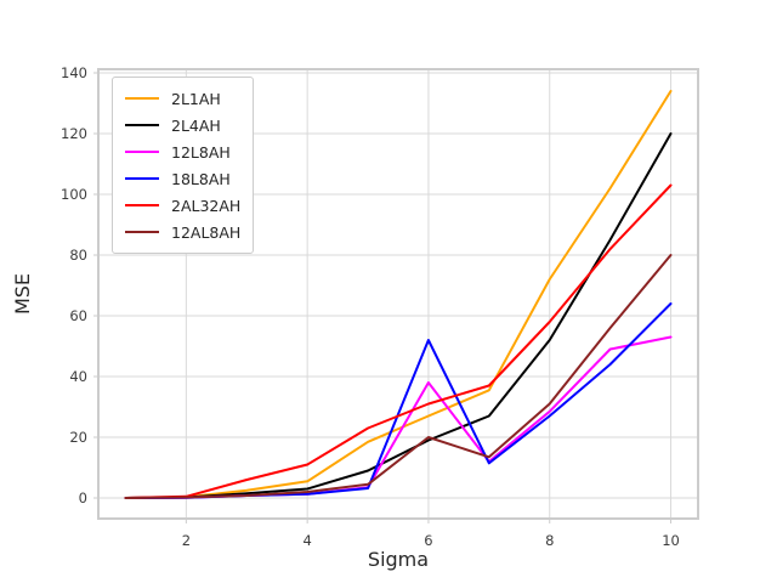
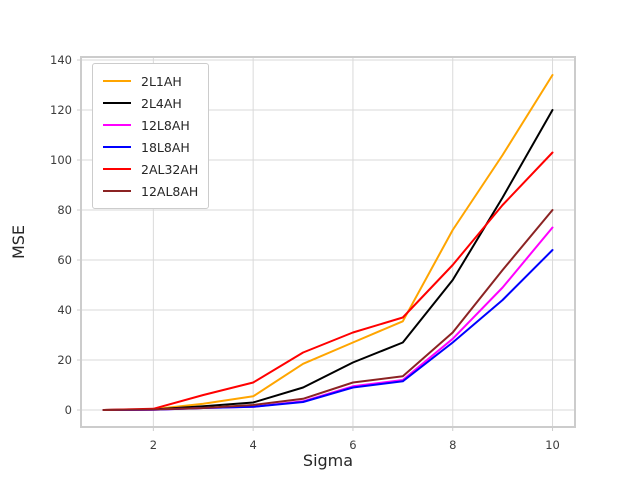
12L8AH/6: 38 -> 10
18L8AH/6: 52 -> 9
12AL8AH/6: 20 -> 11
12L8AH/10: 53 -> 73
